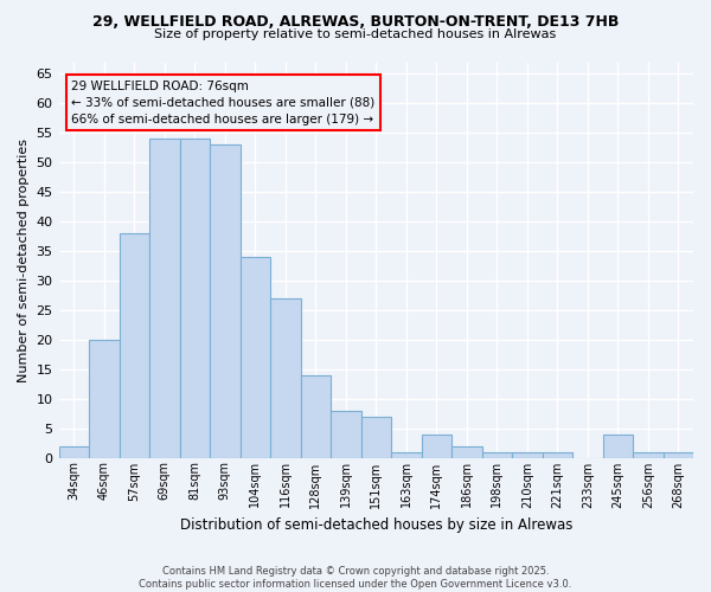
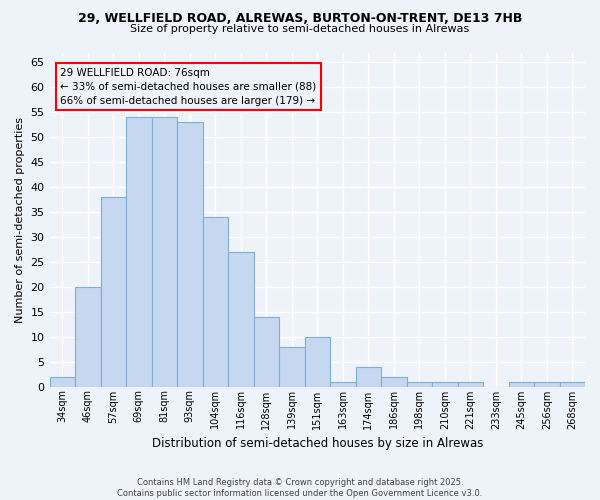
151sqm: 7 -> 10
245sqm: 4 -> 1
